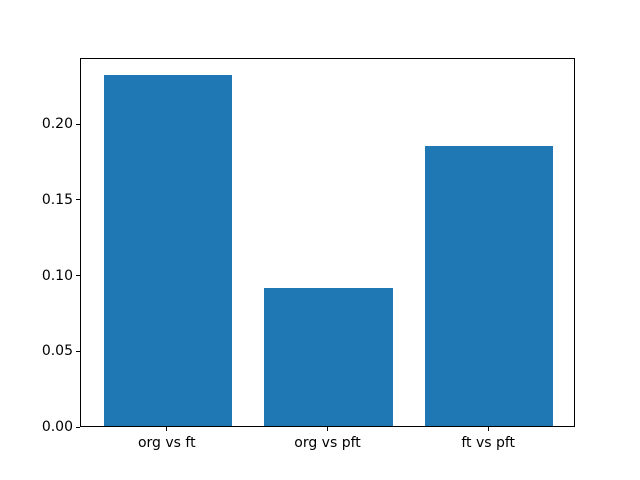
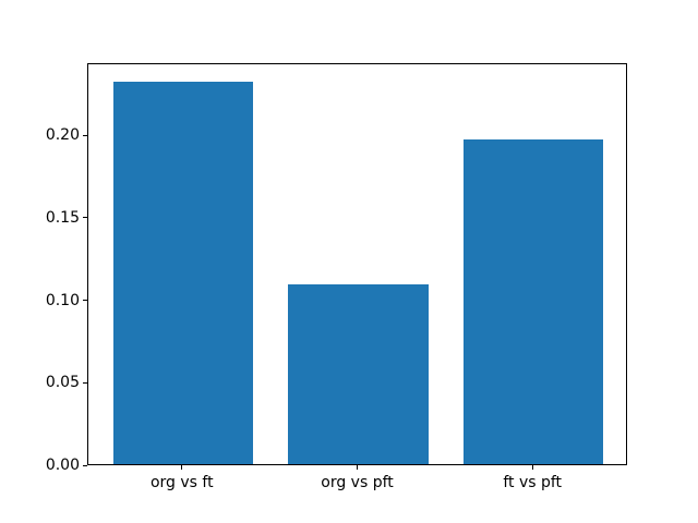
org vs pft: 0.091 -> 0.109
ft vs pft: 0.185 -> 0.197
